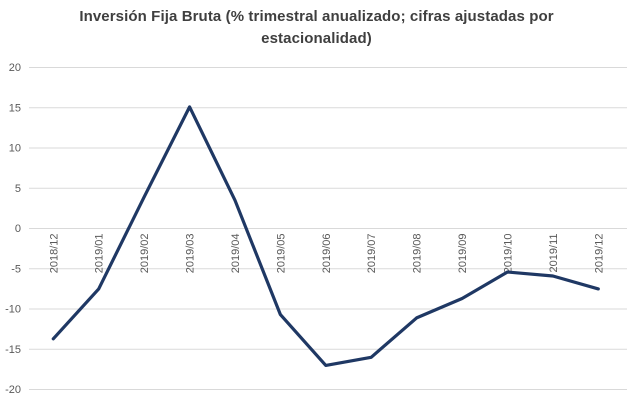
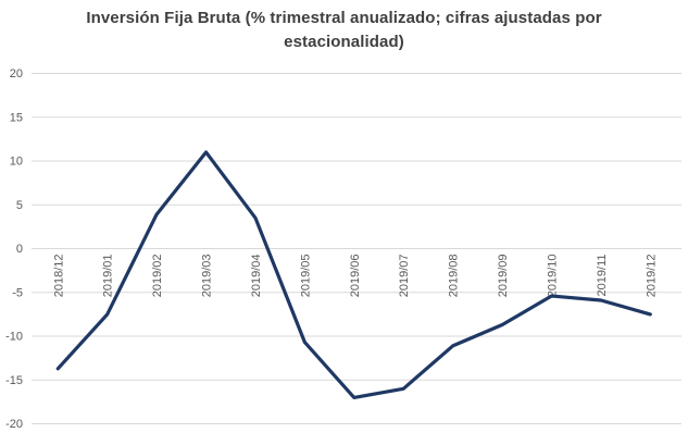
2019/03: 15 -> 11
